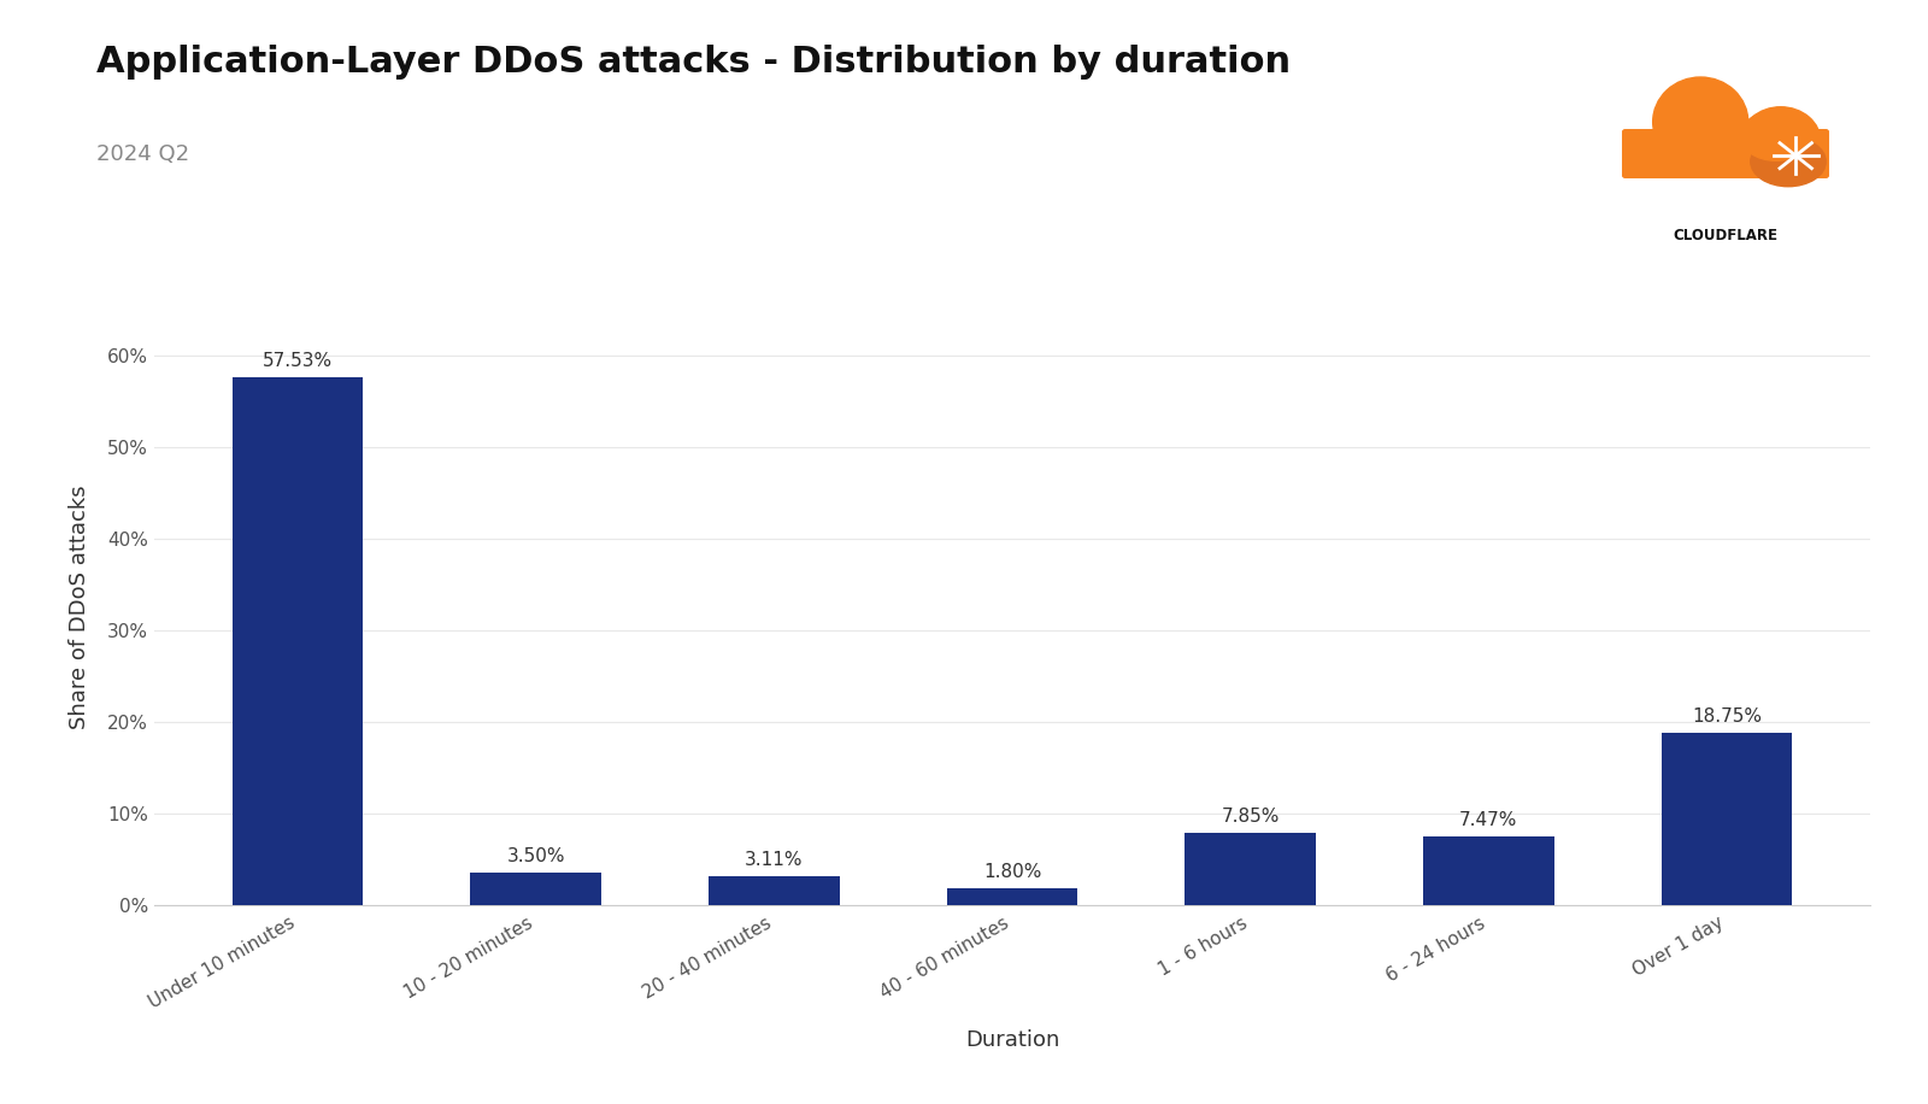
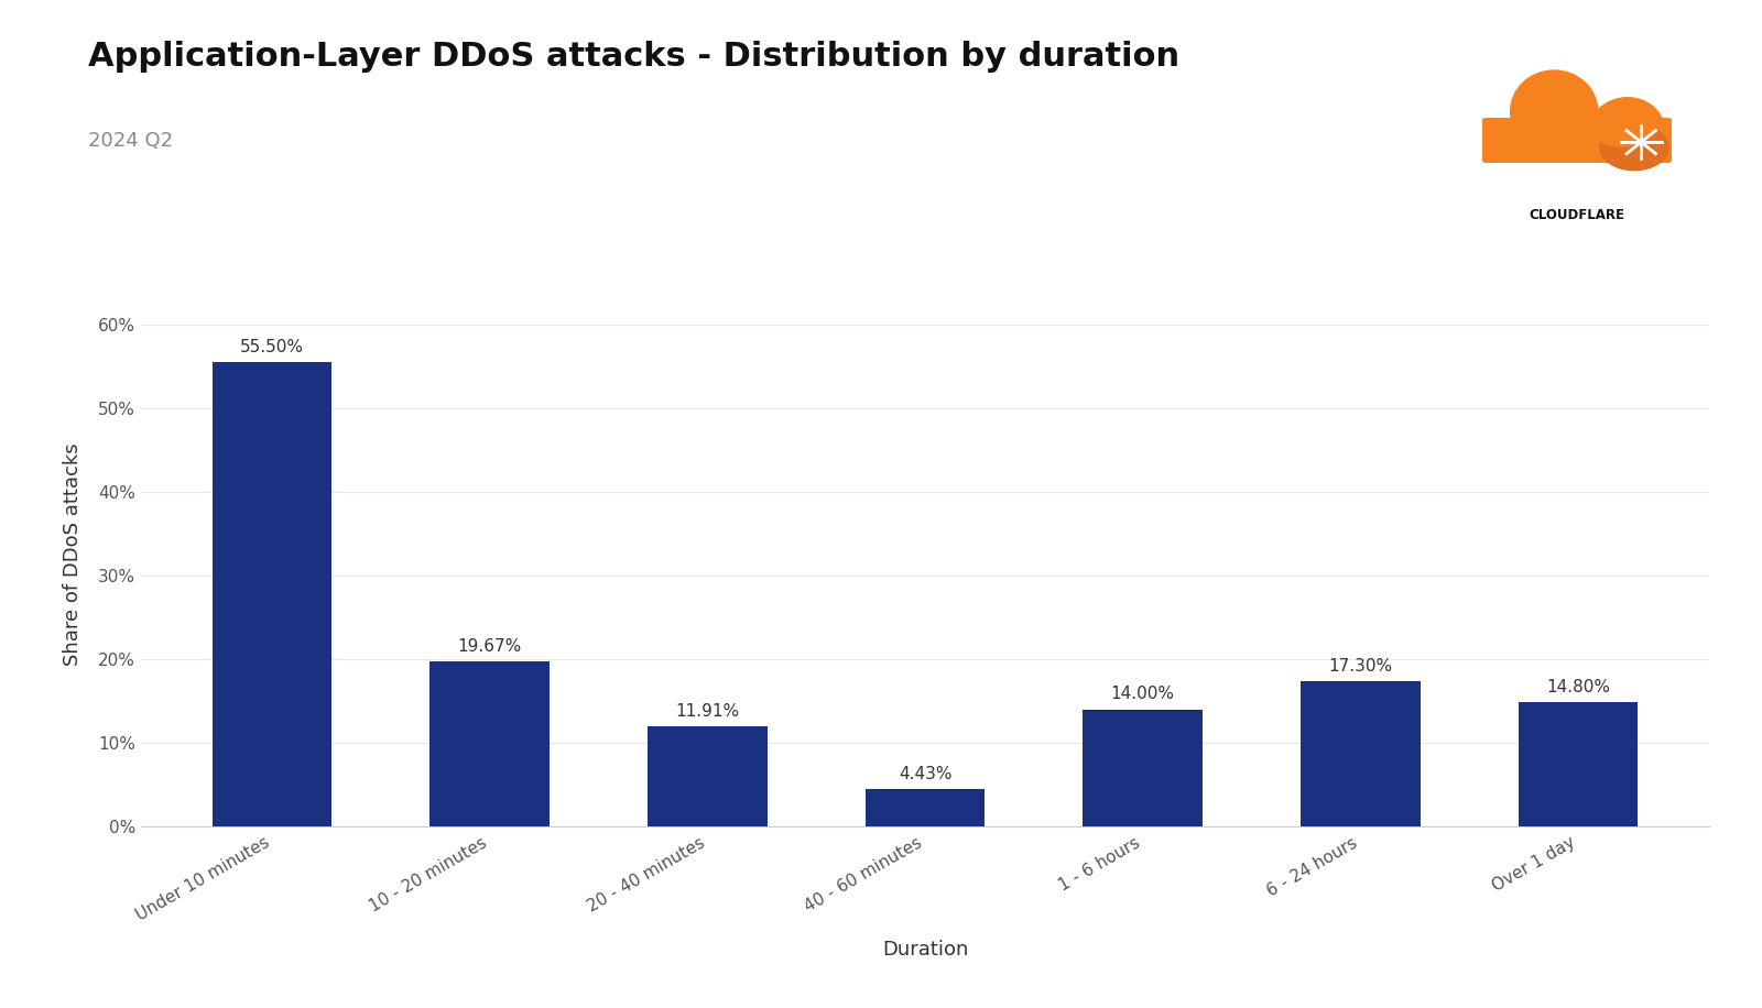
Under 10 minutes: 57.53% -> 55.50%
10 - 20 minutes: 3.50% -> 19.67%
20 - 40 minutes: 3.11% -> 11.91%
40 - 60 minutes: 1.80% -> 4.43%
1 - 6 hours: 7.85% -> 14.00%
6 - 24 hours: 7.47% -> 17.30%
Over 1 day: 18.75% -> 14.80%
